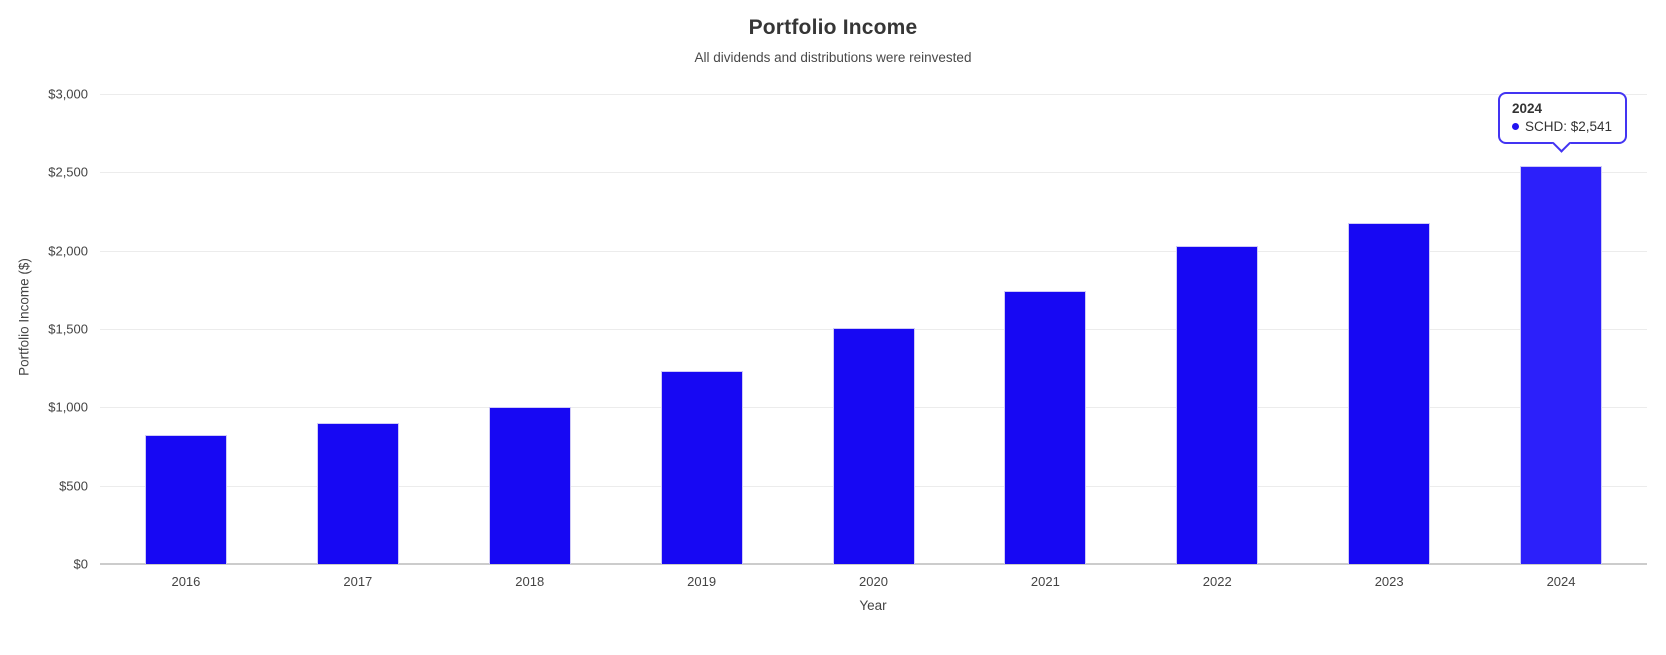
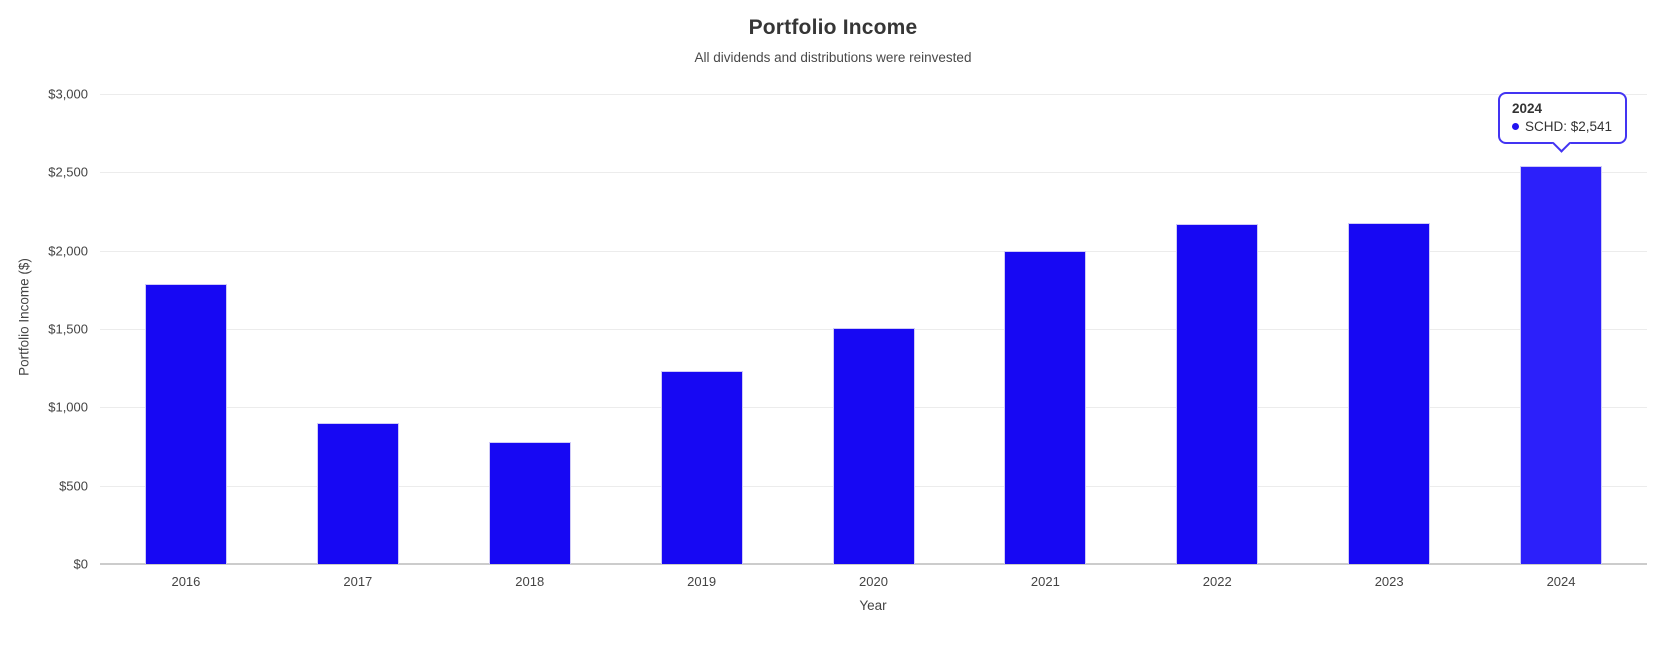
2016: $820 -> $1790
2018: $1000 -> $780
2021: $1740 -> $2000
2022: $2030 -> $2170
